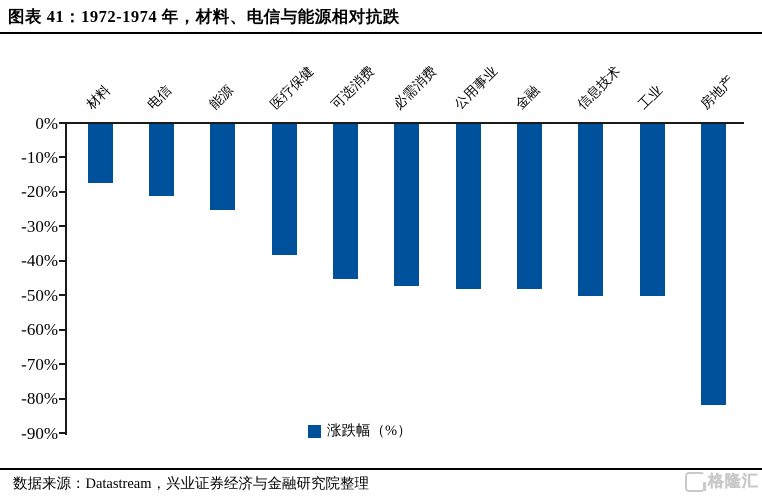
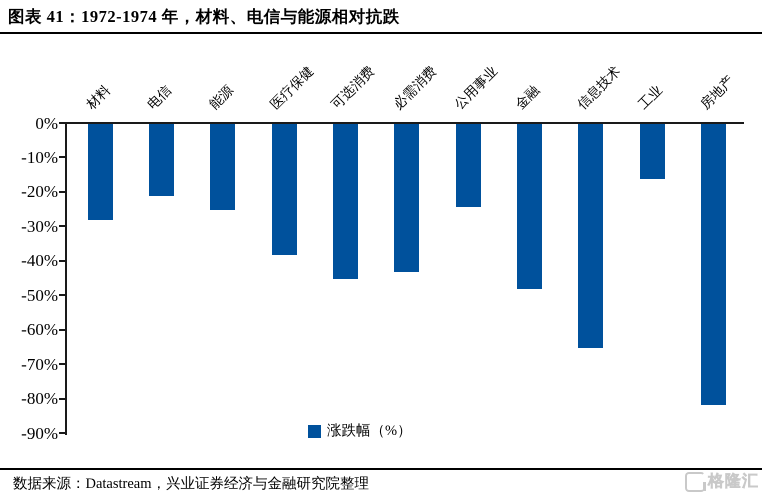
材料: -17% -> -28%
必需消费: -47% -> -43%
公用事业: -48% -> -24%
信息技术: -50% -> -65%
工业: -50% -> -16%
